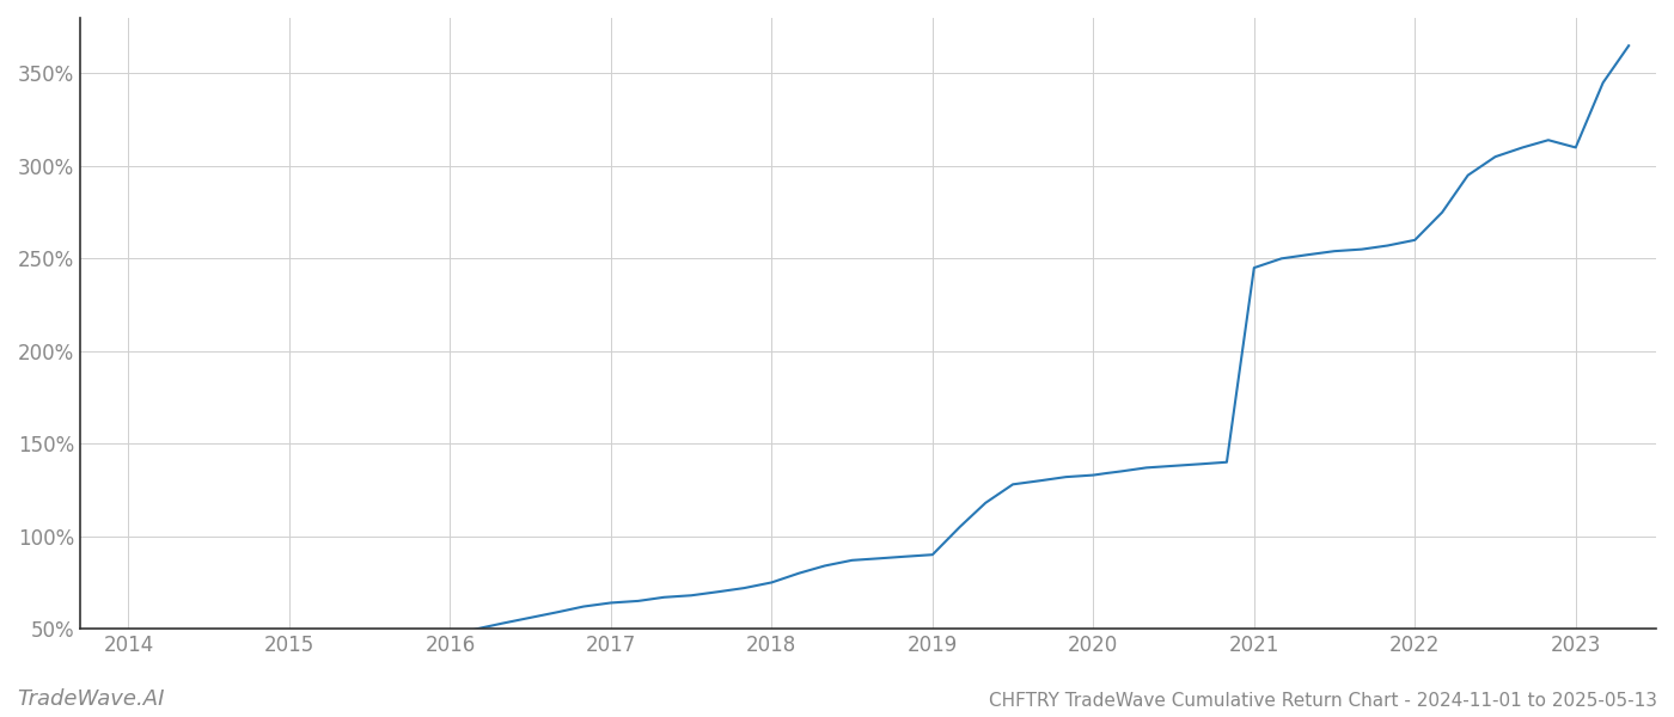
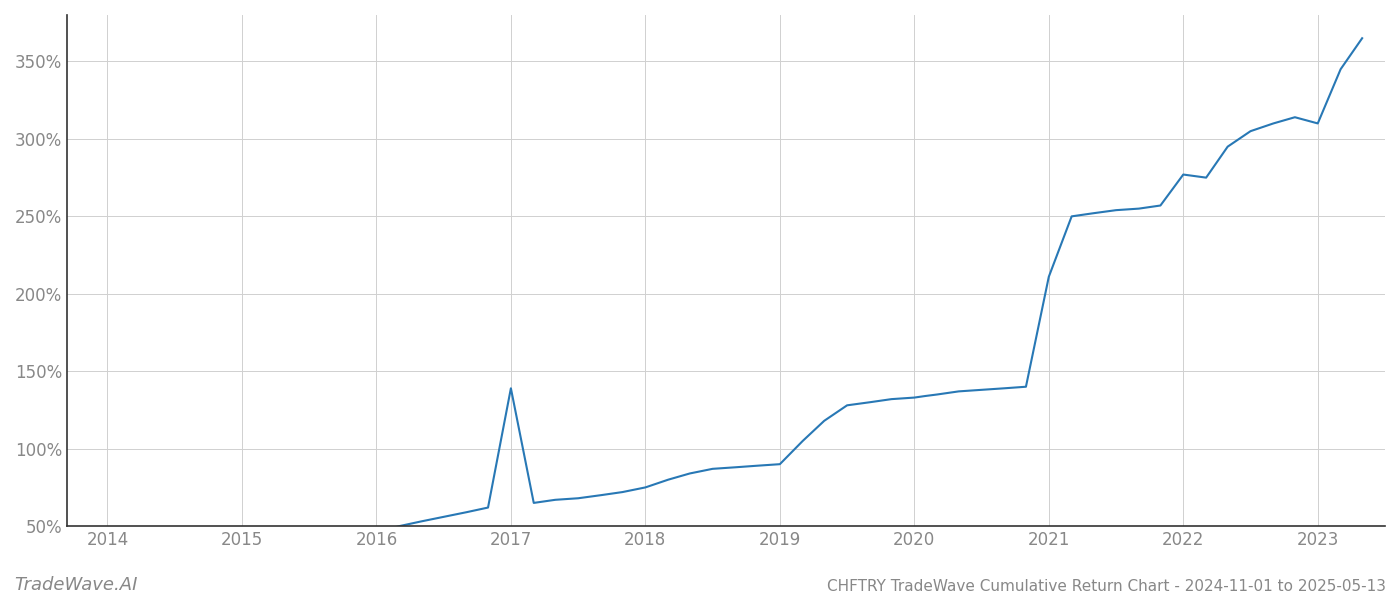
2017: 64% -> 139%
2021: 245% -> 211%
2022: 260% -> 277%
